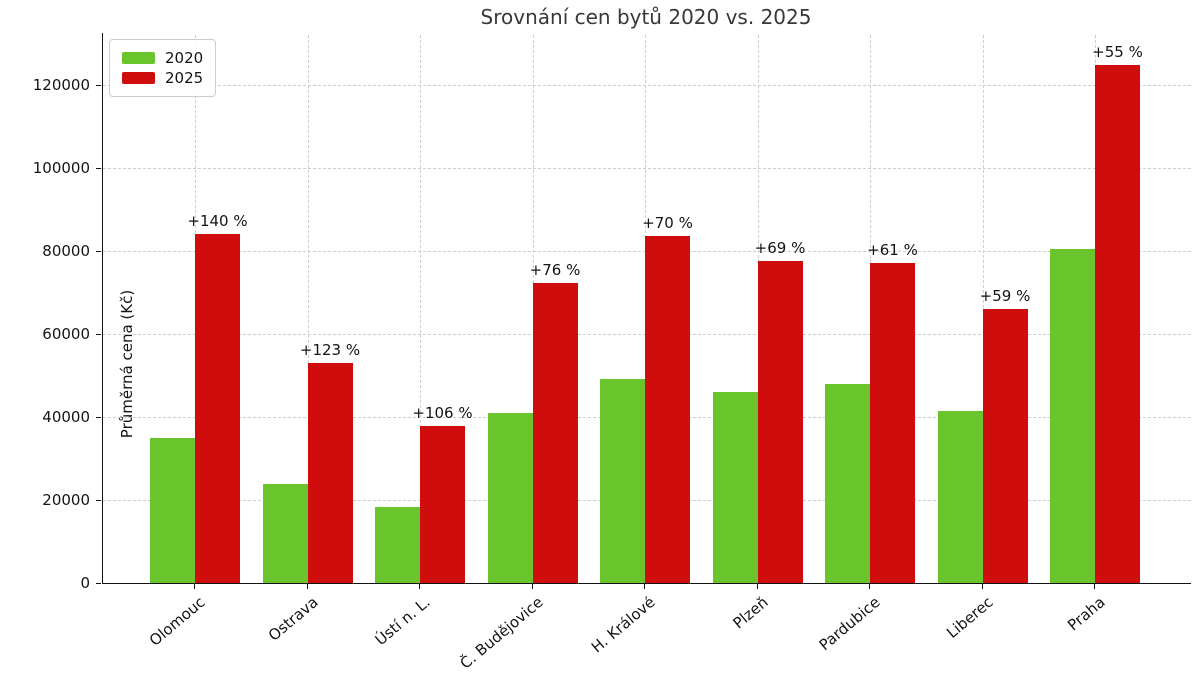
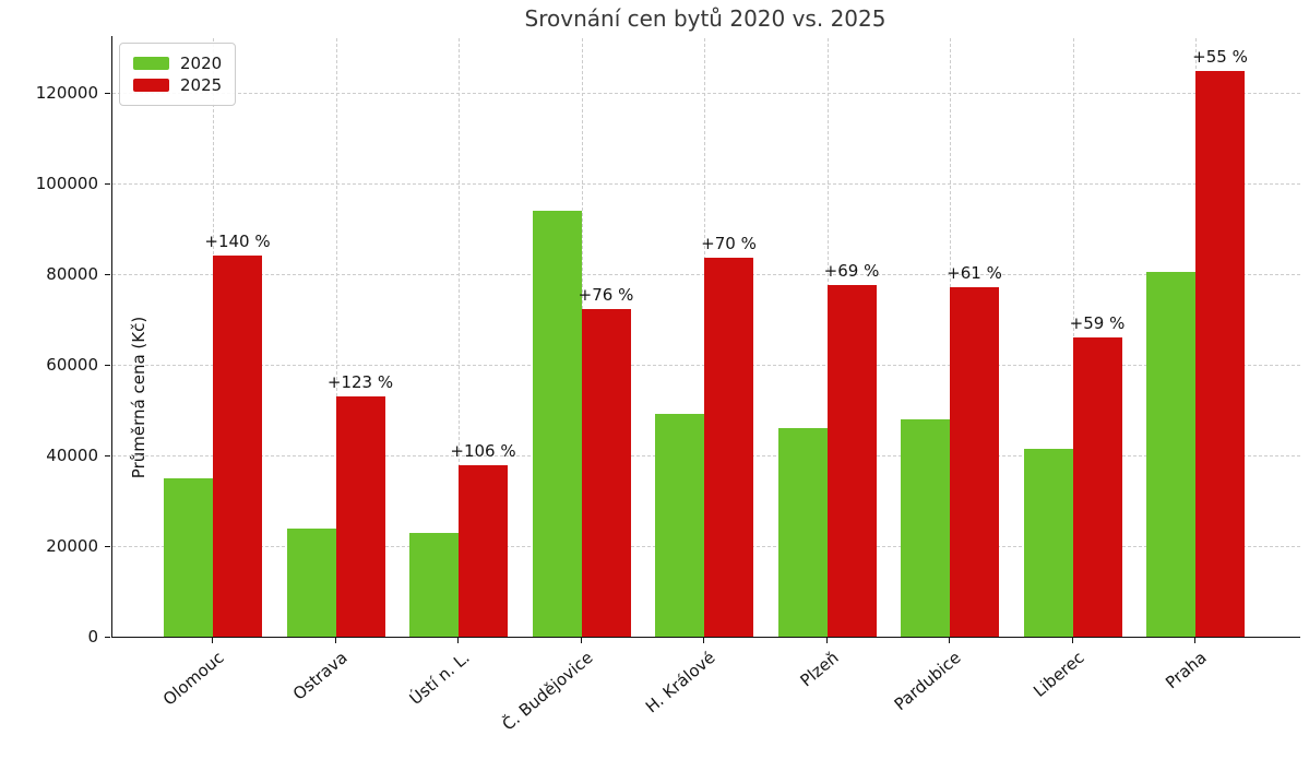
2020/Ústí n. L.: 18000 -> 23000
2020/Č. Budějovice: 41000 -> 94000
